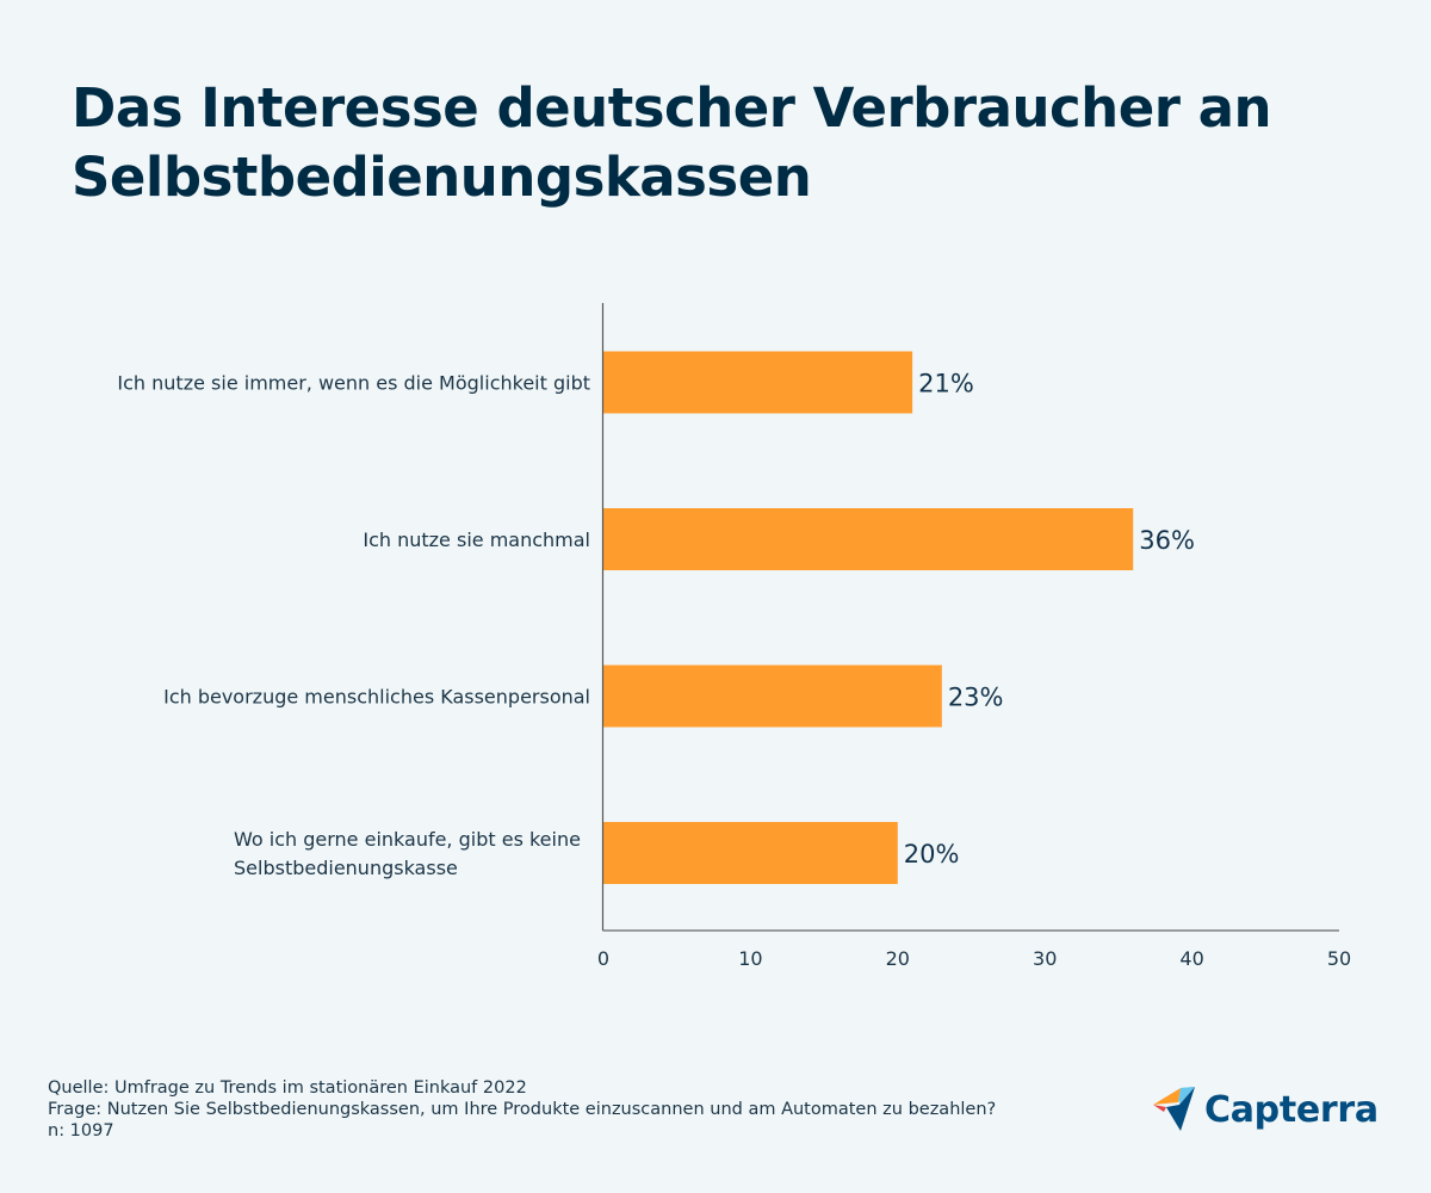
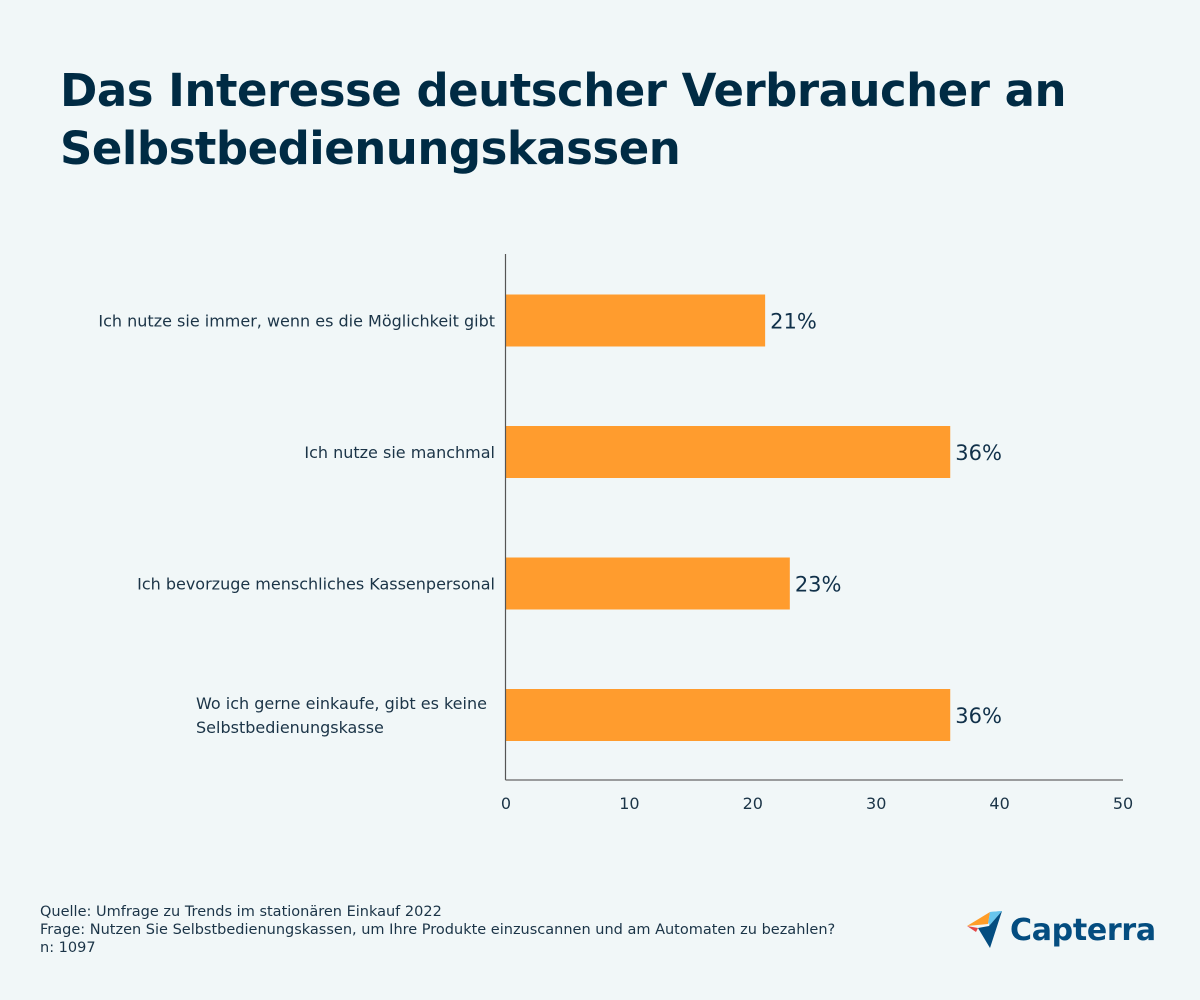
Wo ich gerne einkaufe, gibt es keine Selbstbedienungskasse: 20% -> 36%
